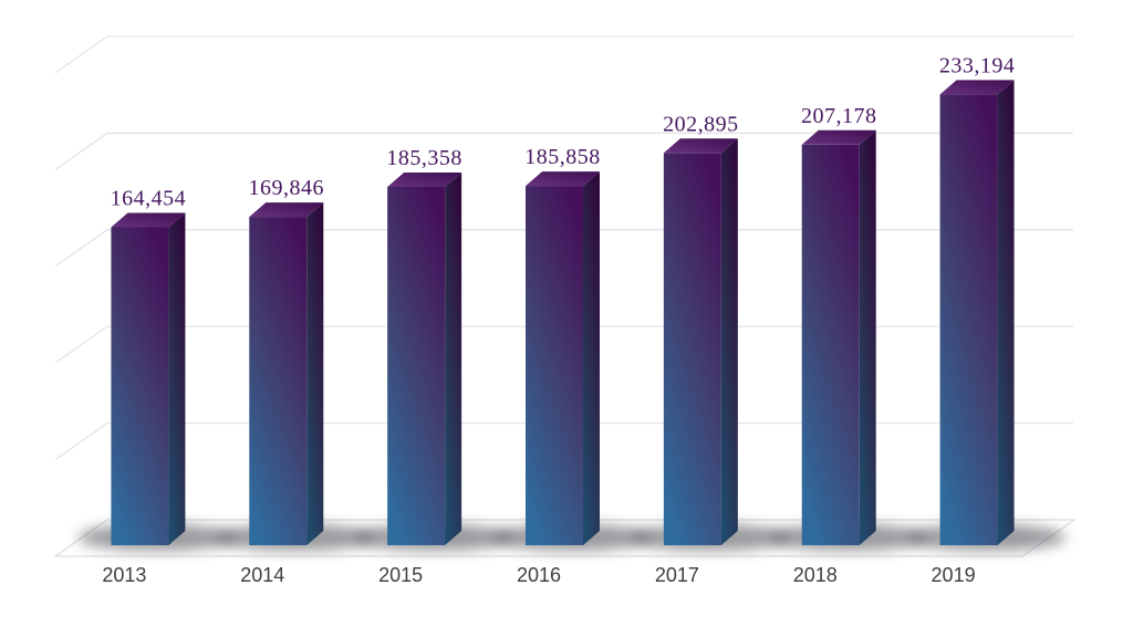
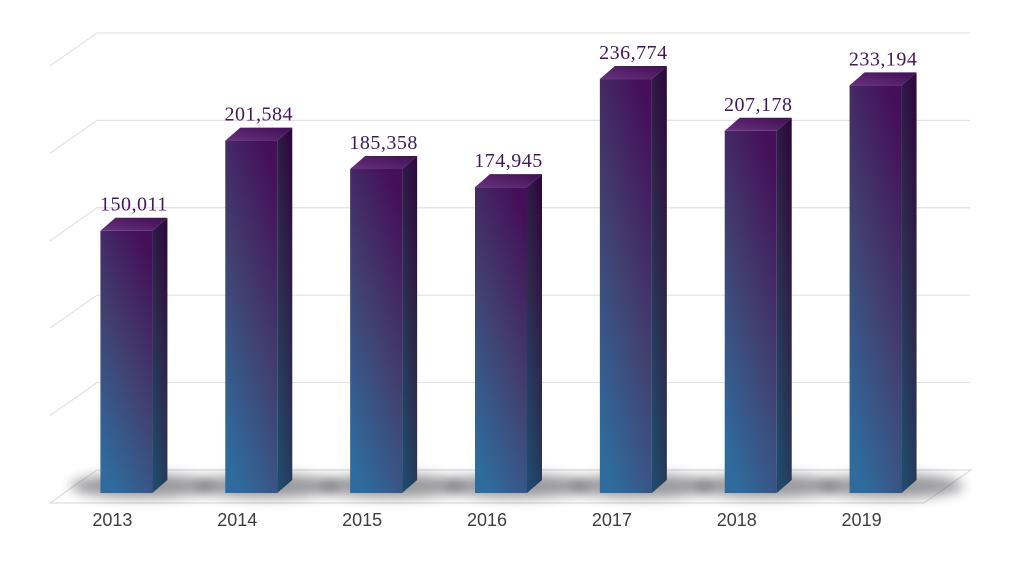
2013: 164,454 -> 150,011
2014: 169,846 -> 201,584
2016: 185,858 -> 174,945
2017: 202,895 -> 236,774
